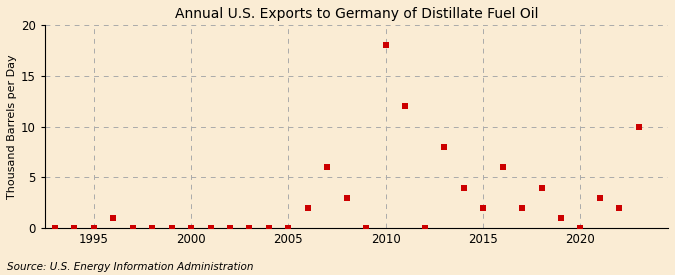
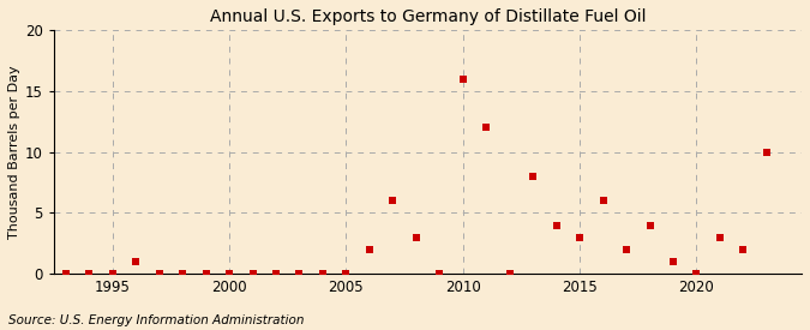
2010: 18 -> 16
2015: 2 -> 3
